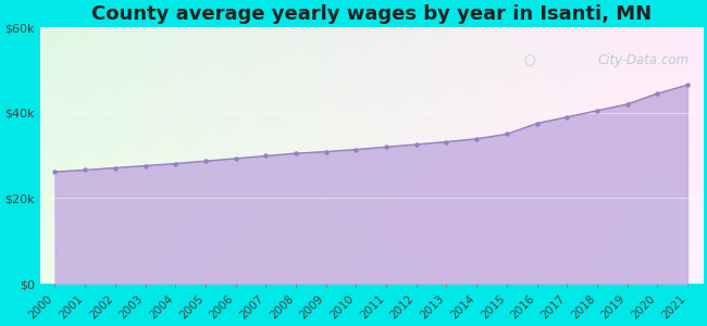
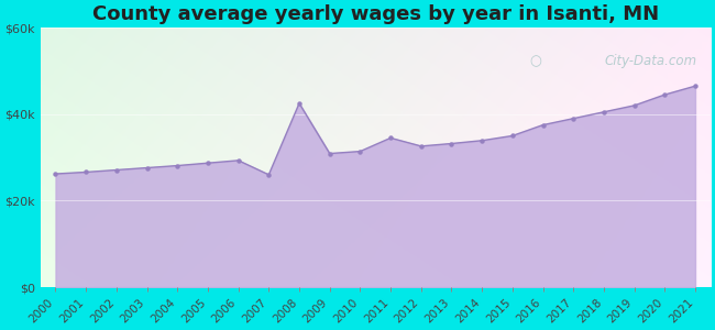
2007: $29.9k -> $26.0k
2008: $30.5k -> $42.5k
2011: $32.0k -> $34.5k
